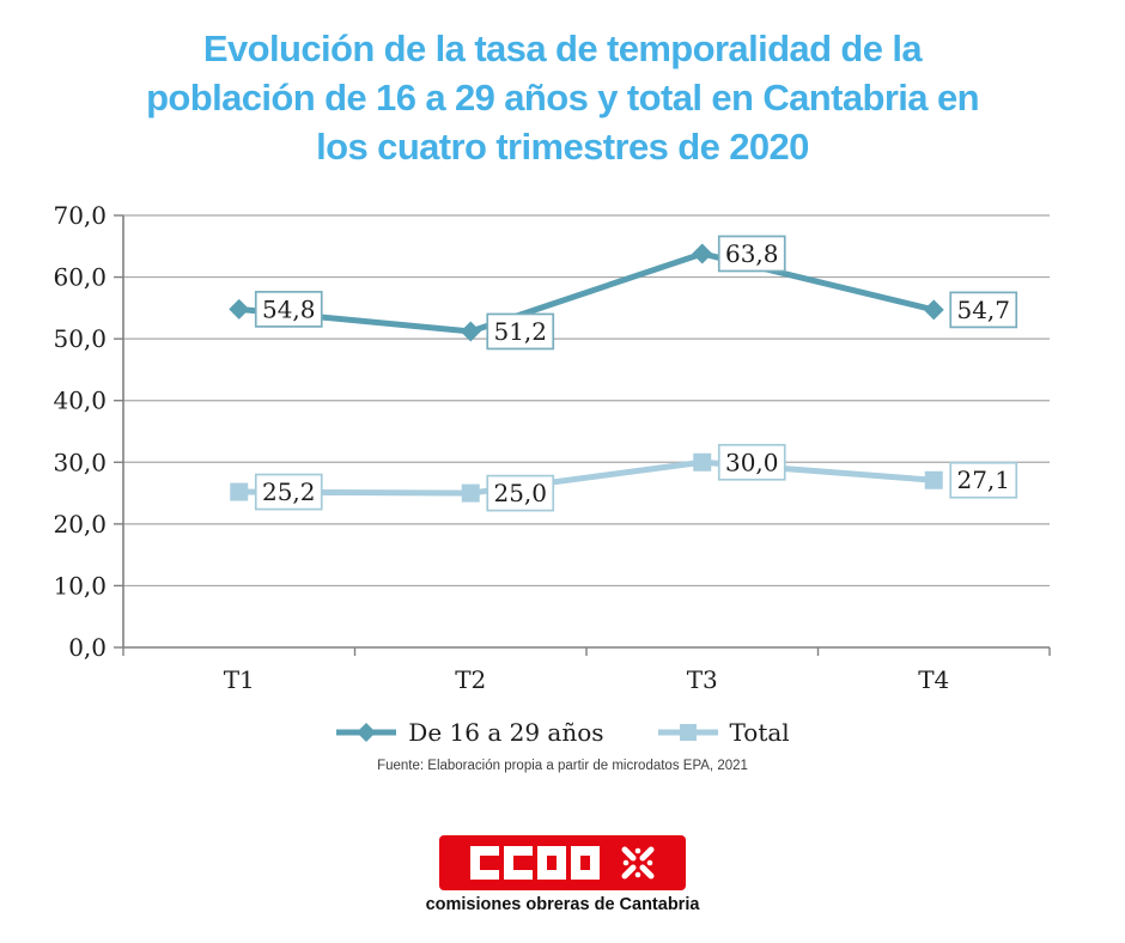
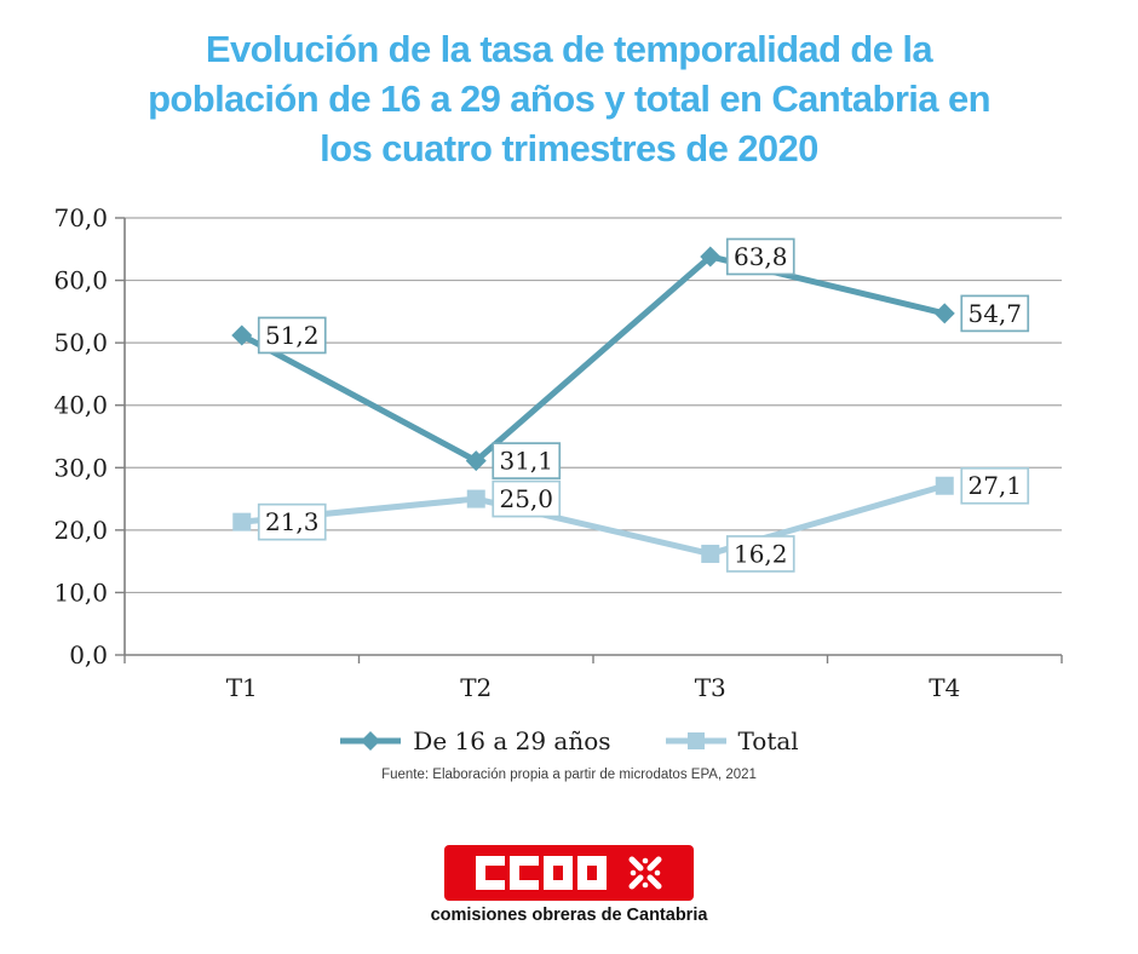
De 16 a 29 años/T1: 54,8 -> 51,2
Total/T1: 25,2 -> 21,3
De 16 a 29 años/T2: 51,2 -> 31,1
Total/T3: 30,0 -> 16,2
